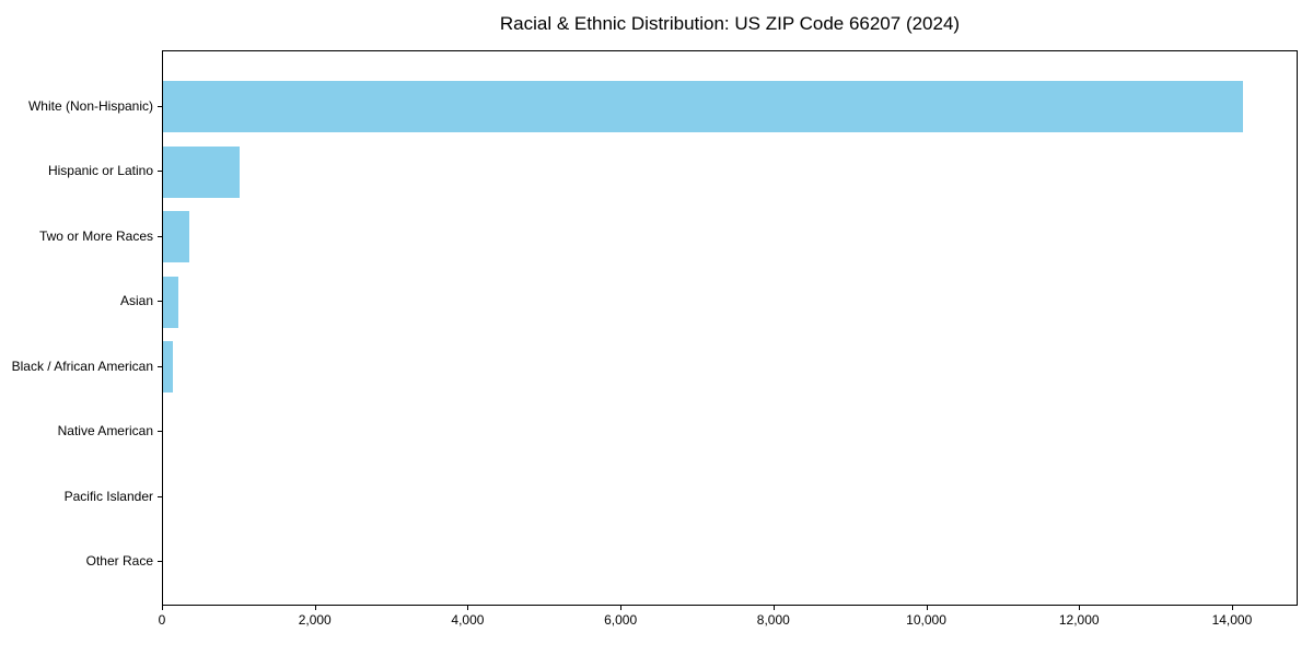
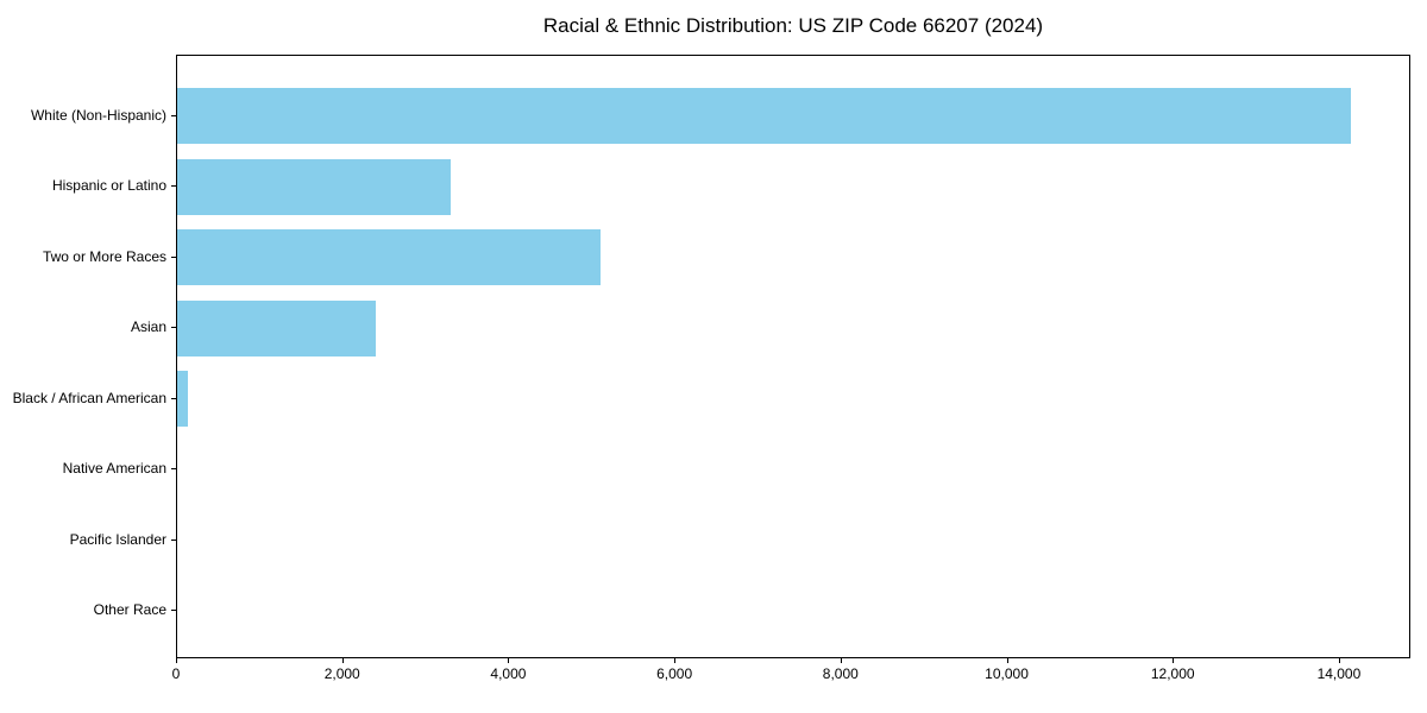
Hispanic or Latino: 1000 -> 3300
Two or More Races: 300 -> 5100
Asian: 200 -> 2400
